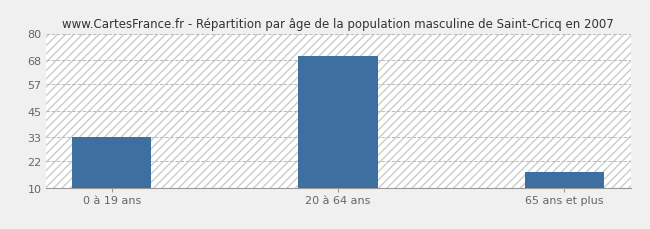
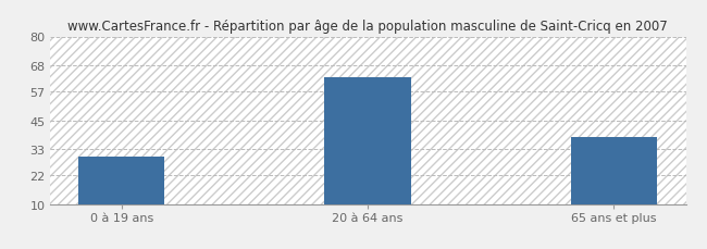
0 à 19 ans: 33 -> 30
20 à 64 ans: 70 -> 63
65 ans et plus: 17 -> 38
